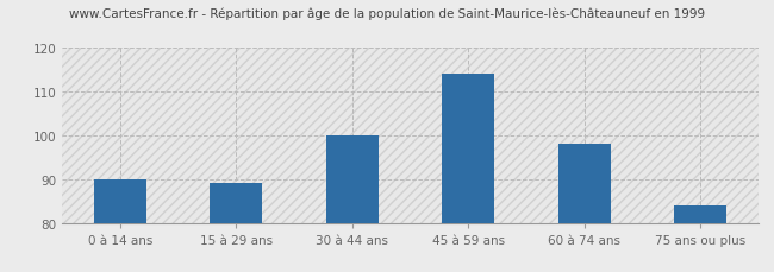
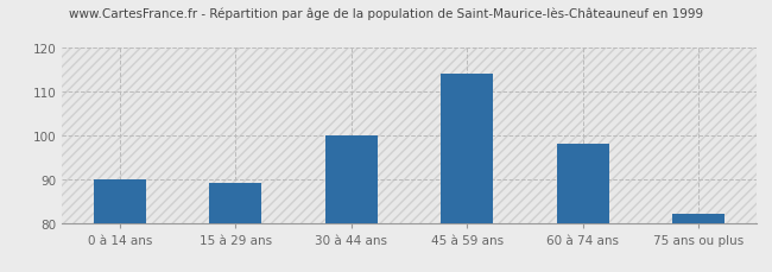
75 ans ou plus: 84 -> 82
